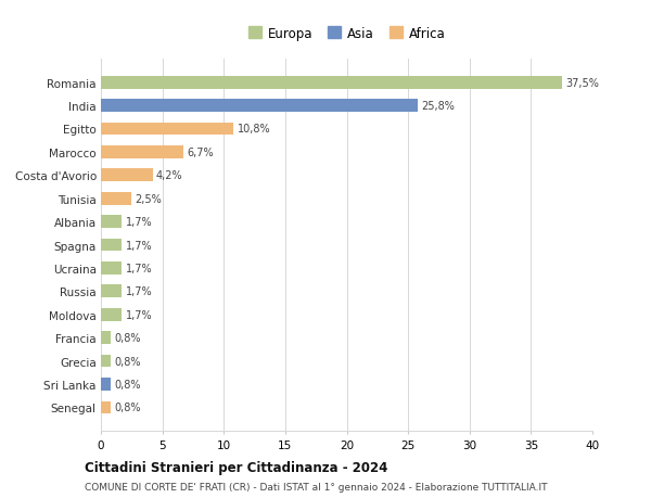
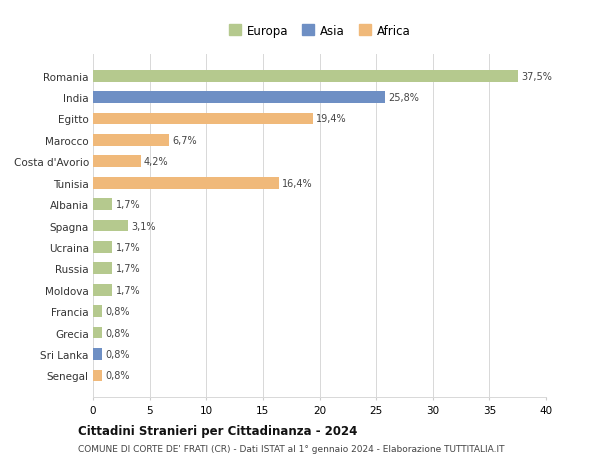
Egitto: 10,8% -> 19,4%
Tunisia: 2,5% -> 16,4%
Spagna: 1,7% -> 3,1%
